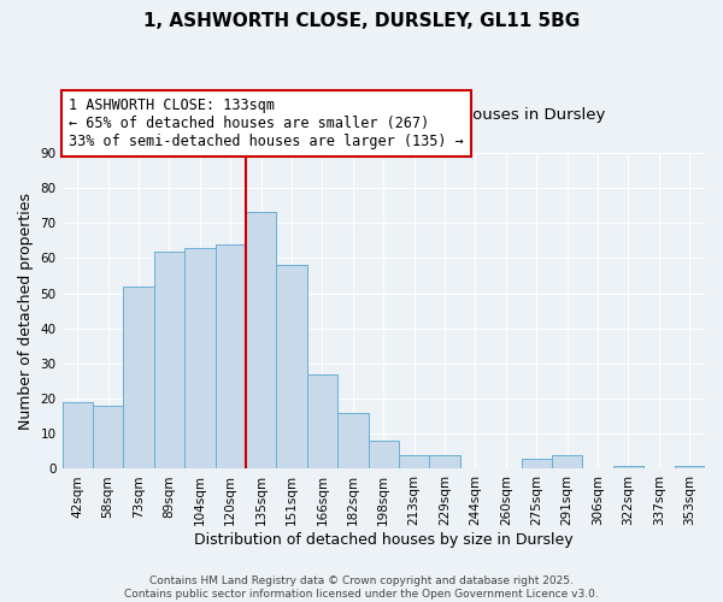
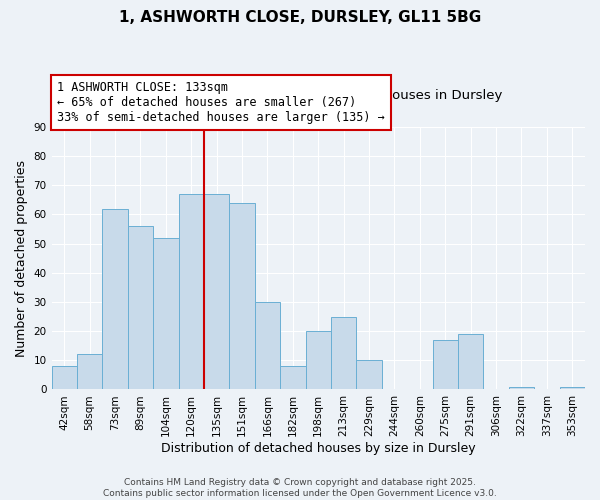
42sqm: 19 -> 8
58sqm: 18 -> 12
73sqm: 52 -> 62
89sqm: 62 -> 56
104sqm: 63 -> 52
120sqm: 64 -> 67
135sqm: 73 -> 67
151sqm: 58 -> 64
166sqm: 27 -> 30
182sqm: 16 -> 8
198sqm: 8 -> 20
213sqm: 4 -> 25
229sqm: 4 -> 10
275sqm: 3 -> 17
291sqm: 4 -> 19
